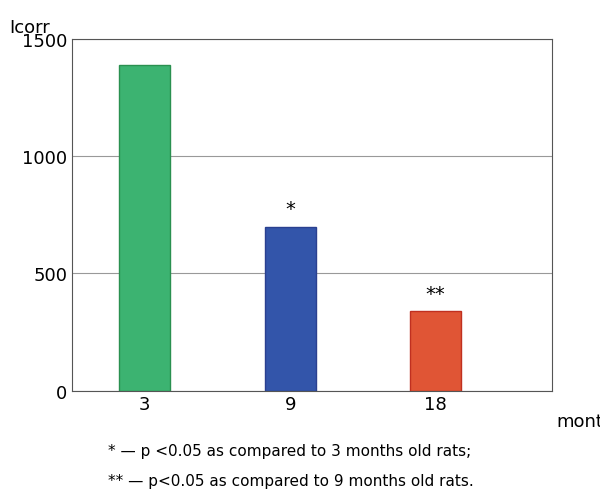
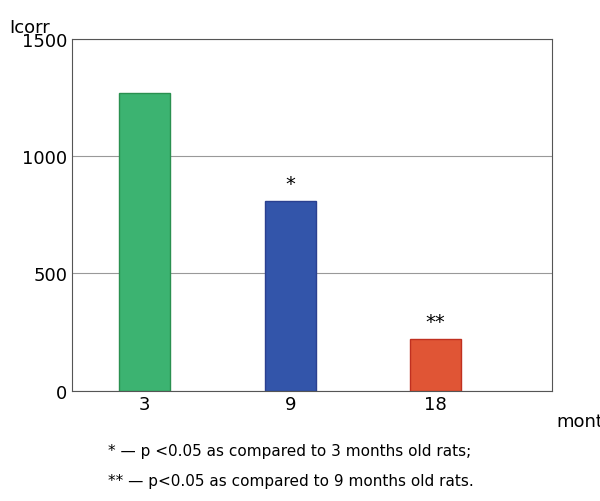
3: 1390 -> 1270
9: 700 -> 810
18: 340 -> 220
